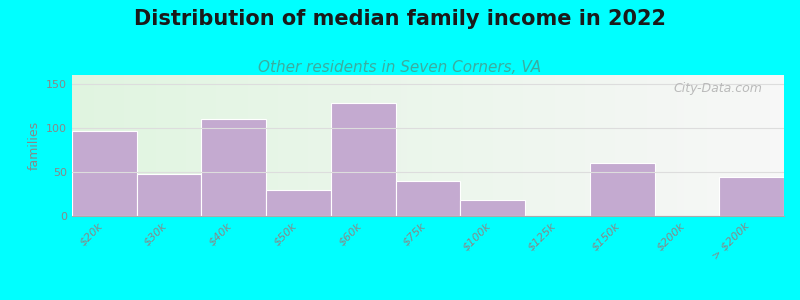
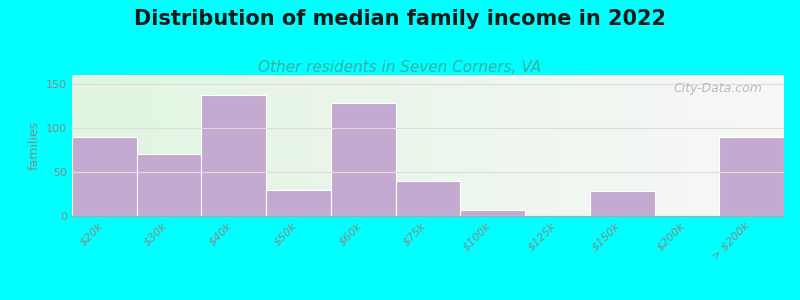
$20k: 96 -> 90
$30k: 48 -> 70
$40k: 110 -> 137
$100k: 18 -> 7
$150k: 60 -> 28
> $200k: 44 -> 90
